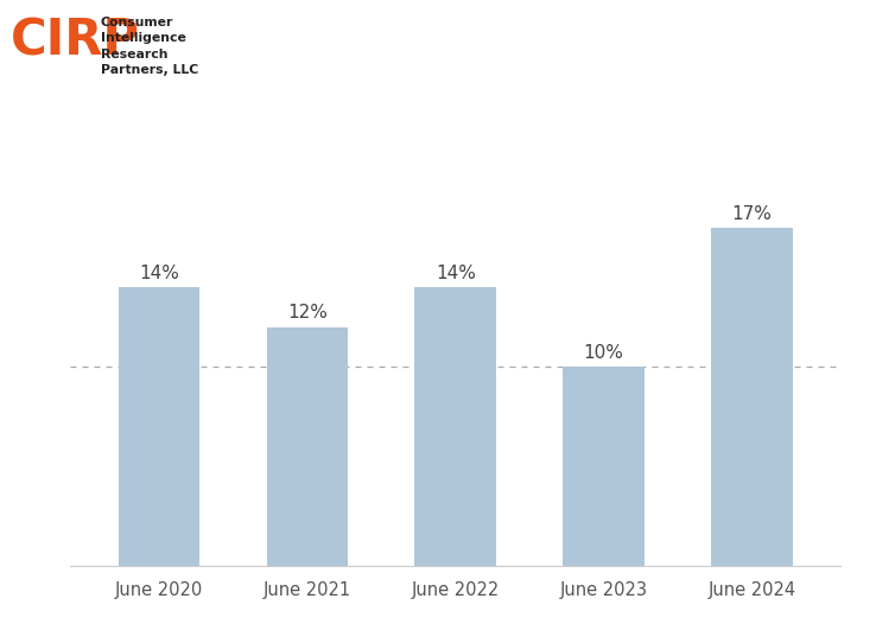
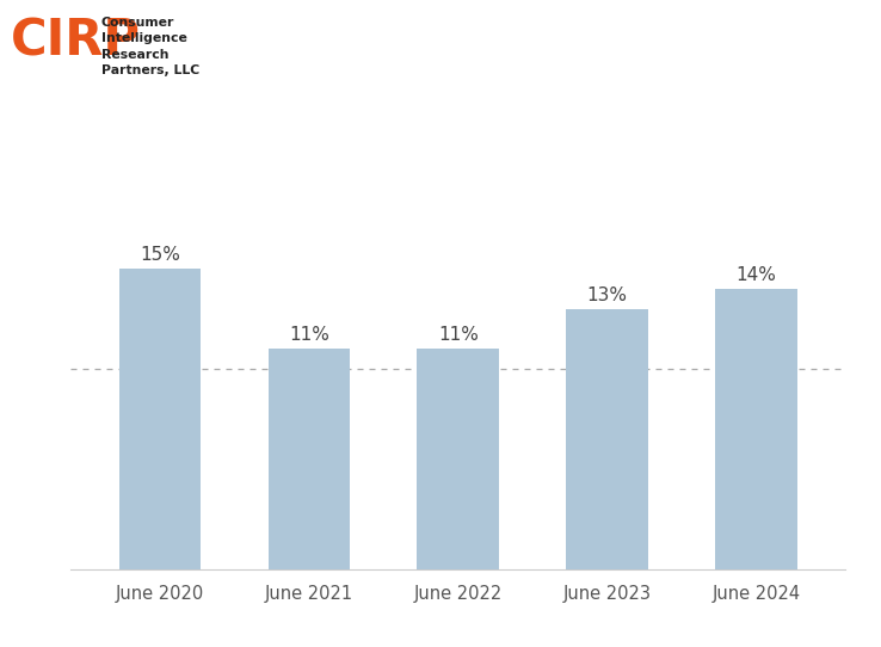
June 2020: 14% -> 15%
June 2021: 12% -> 11%
June 2022: 14% -> 11%
June 2023: 10% -> 13%
June 2024: 17% -> 14%
